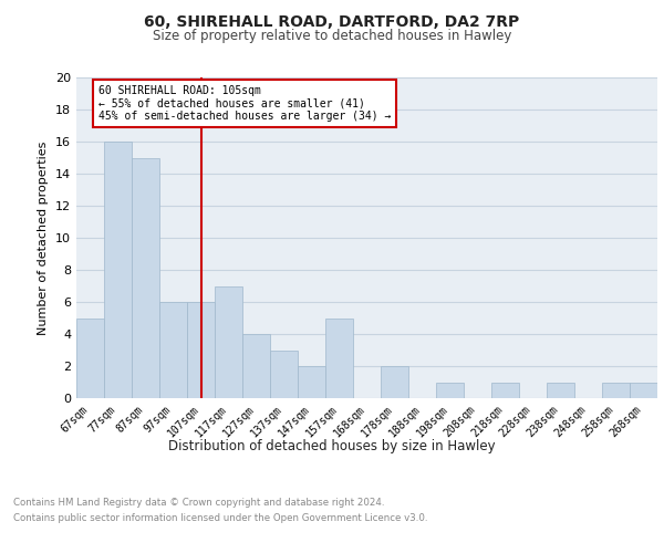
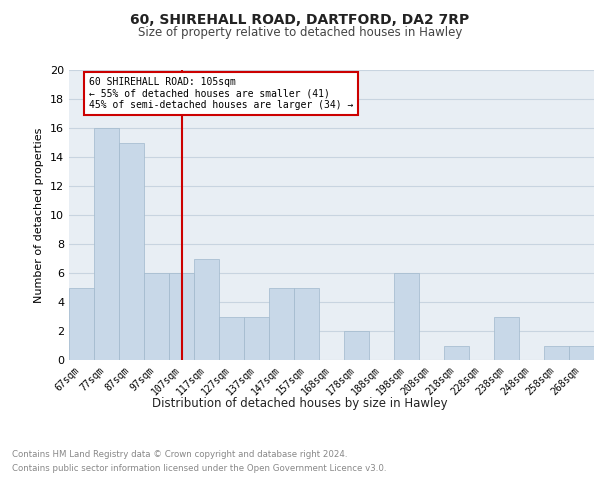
127sqm: 4 -> 3
147sqm: 2 -> 5
198sqm: 1 -> 6
238sqm: 1 -> 3
